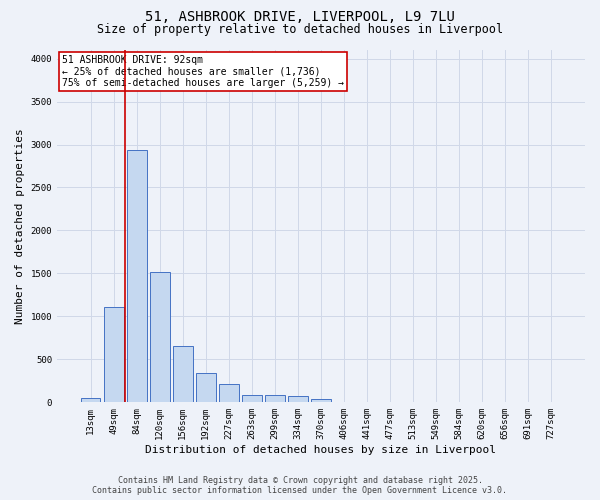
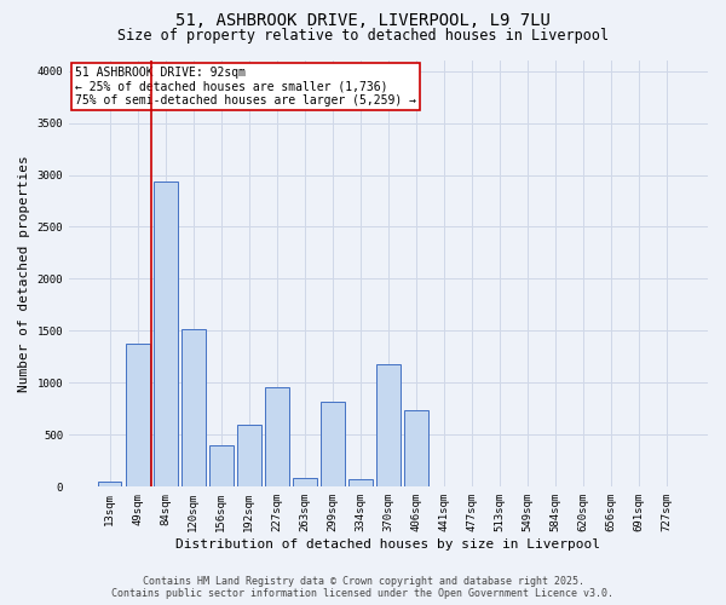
49sqm: 1110 -> 1380
156sqm: 650 -> 400
192sqm: 340 -> 600
227sqm: 220 -> 960
299sqm: 90 -> 820
370sqm: 40 -> 1180
406sqm: 0 -> 740
